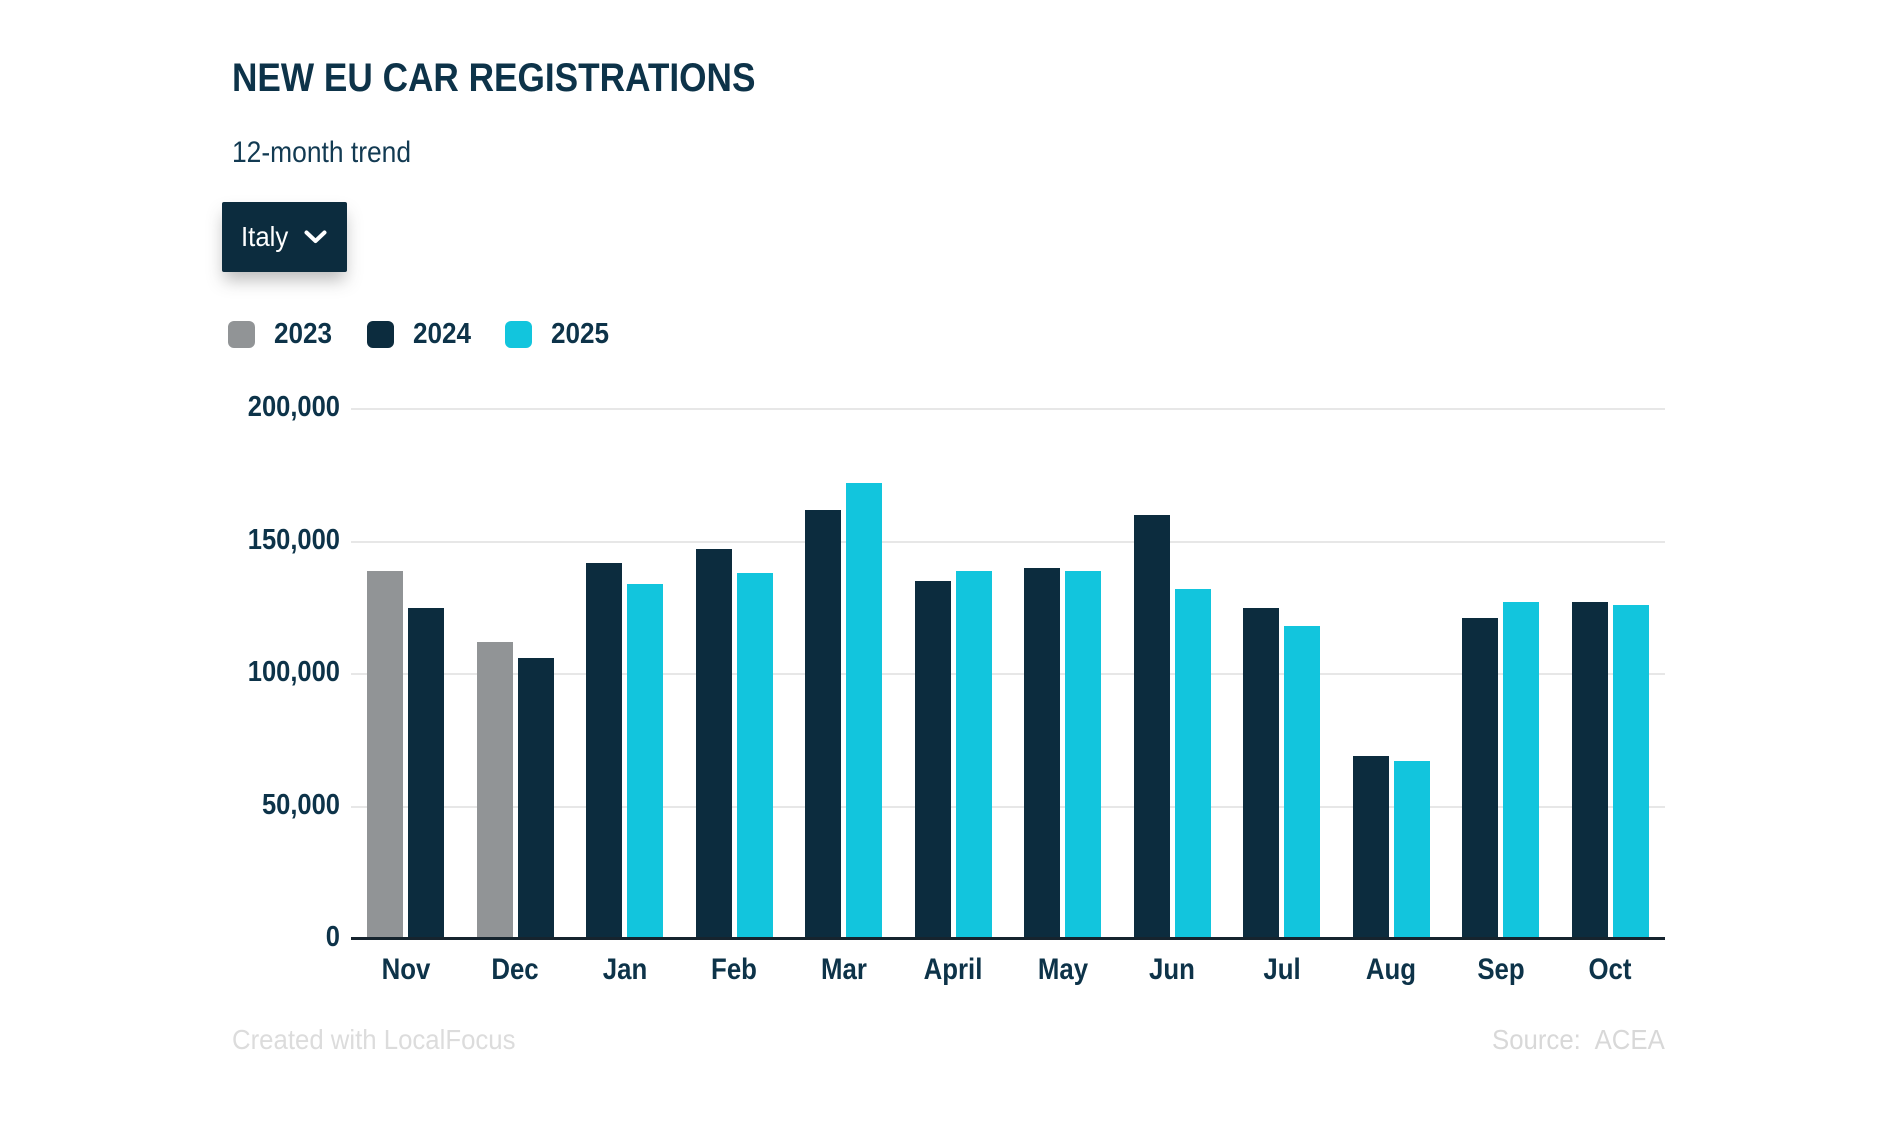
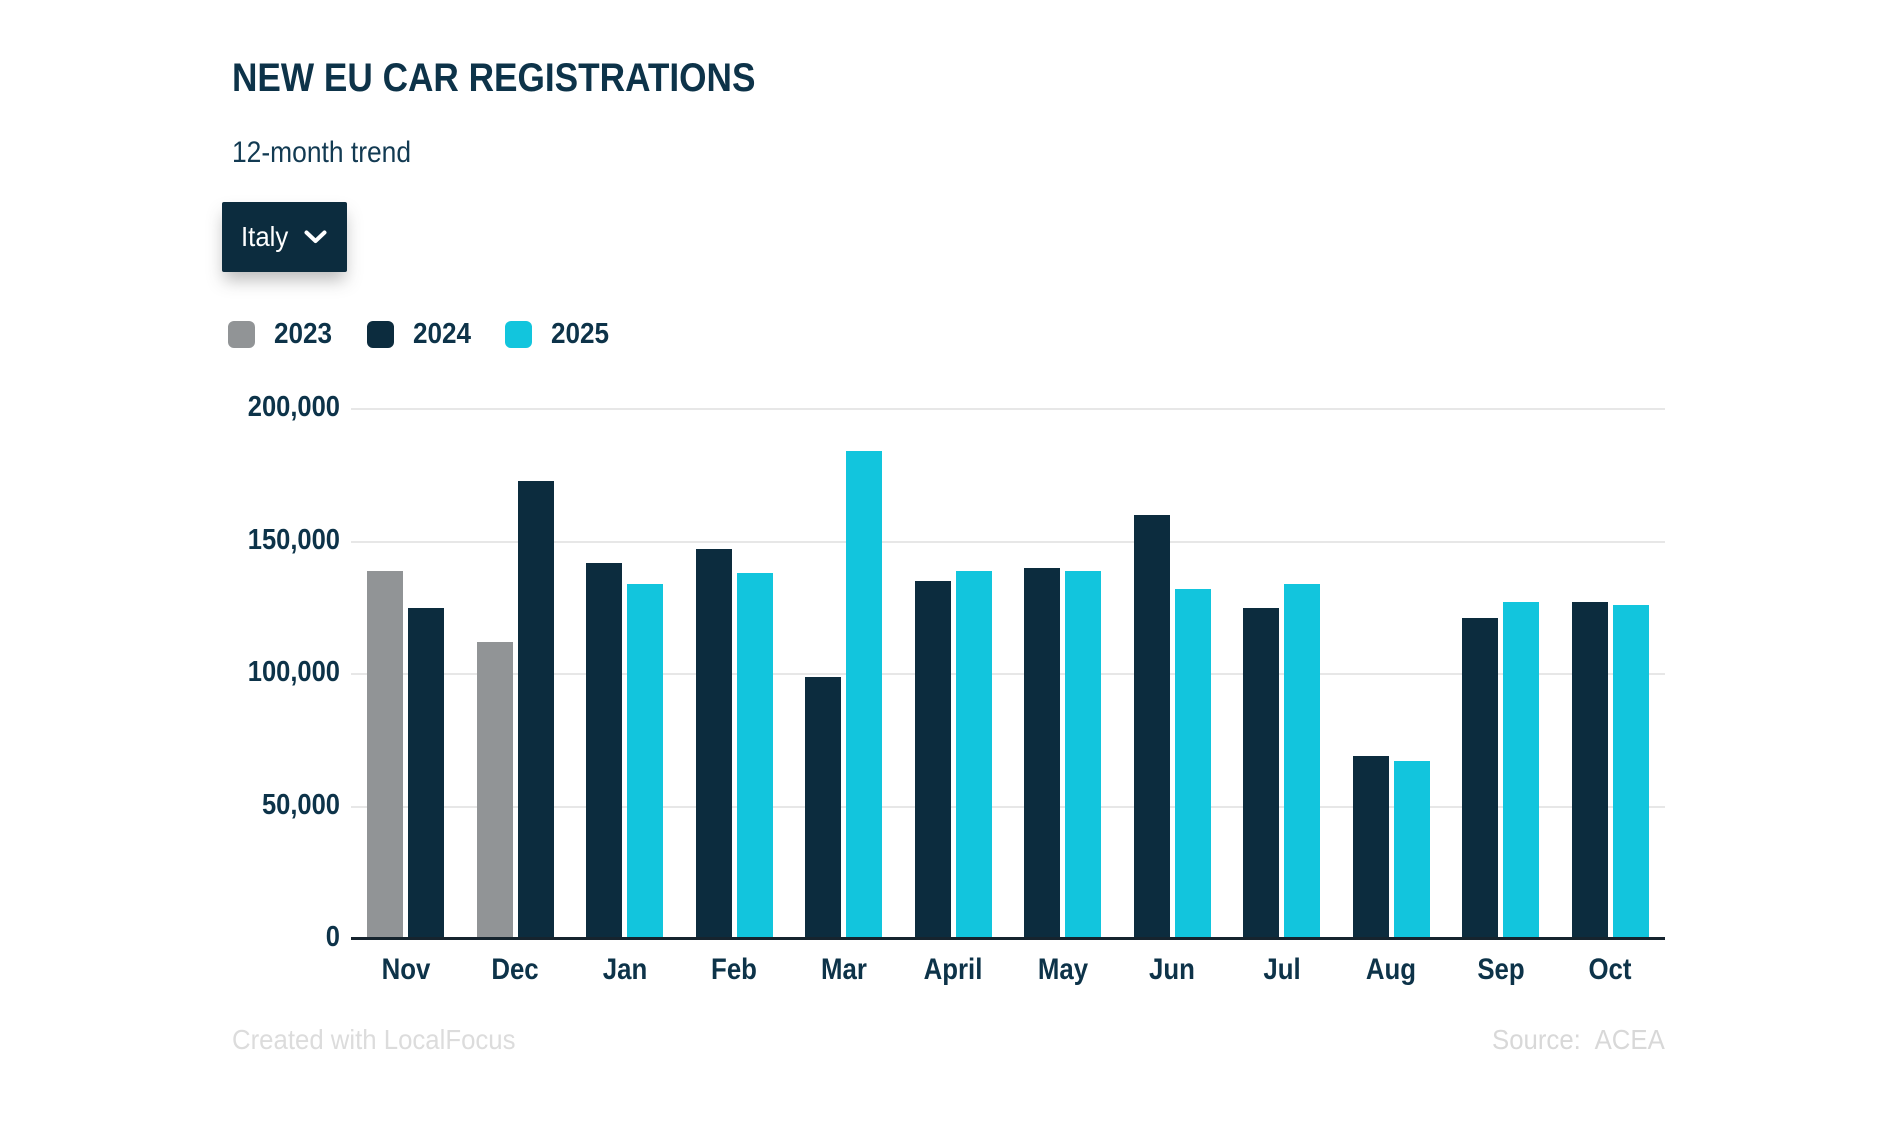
2024/Dec: 106000 -> 173000
2024/Mar: 162000 -> 99000
2025/Mar: 172000 -> 184000
2025/Jul: 118000 -> 134000
